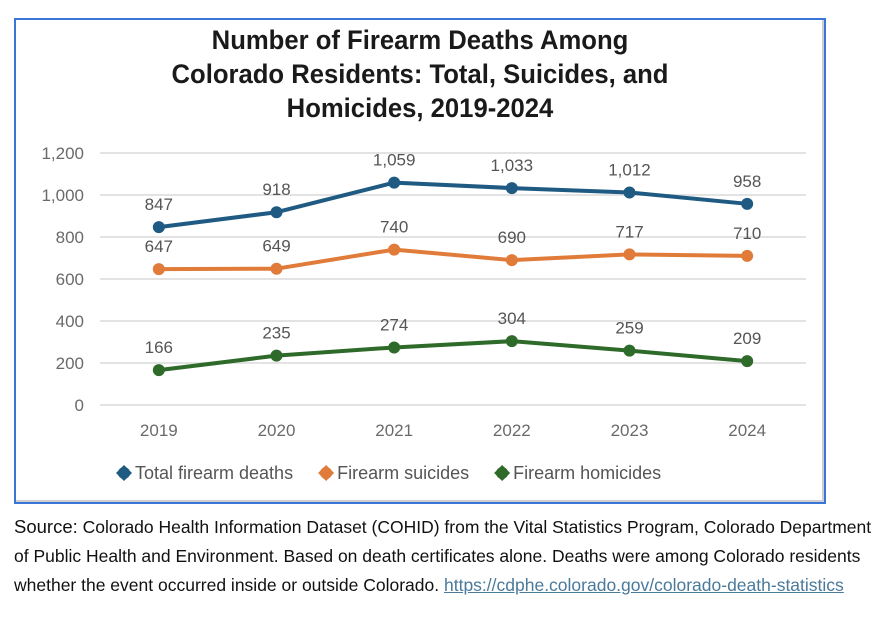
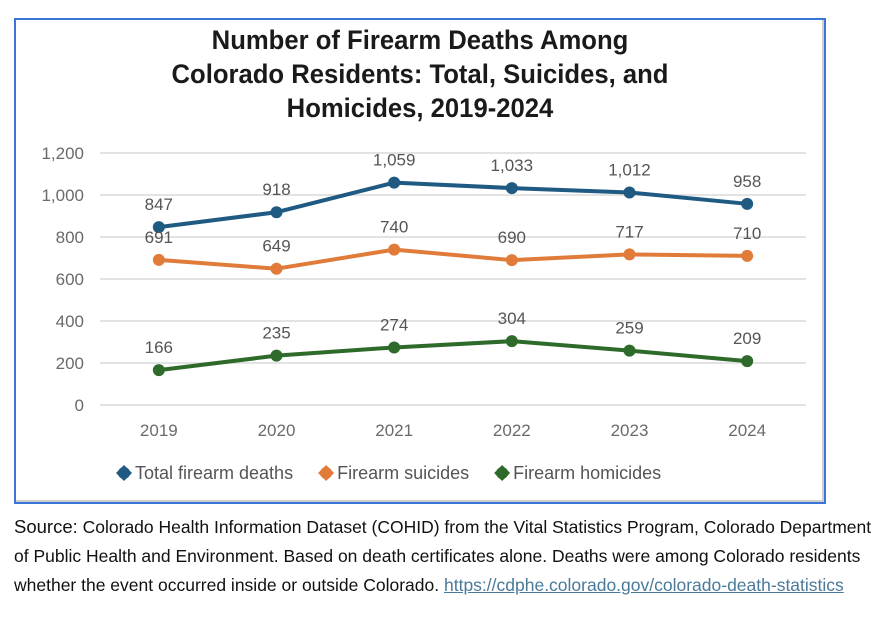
Firearm suicides/2019: 647 -> 691
